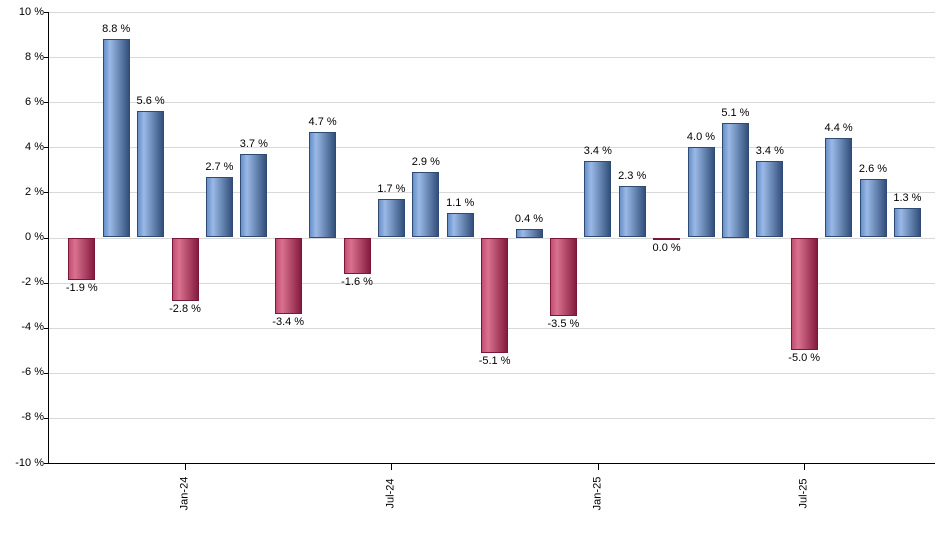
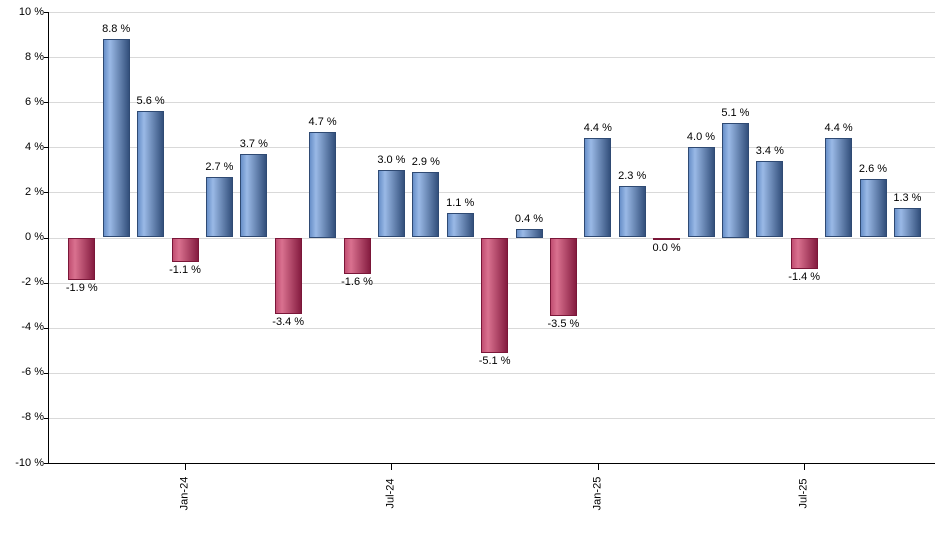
Jan-24: -2.8 -> -1.1
Jul-24: 1.7 -> 3.0
Jan-25: 3.4 -> 4.4
Jul-25: -5.0 -> -1.4
